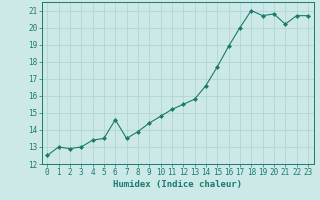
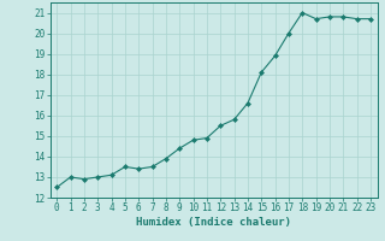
4: 13.4 -> 13.1
6: 14.6 -> 13.4
11: 15.2 -> 14.9
15: 17.7 -> 18.1
21: 20.2 -> 20.8
